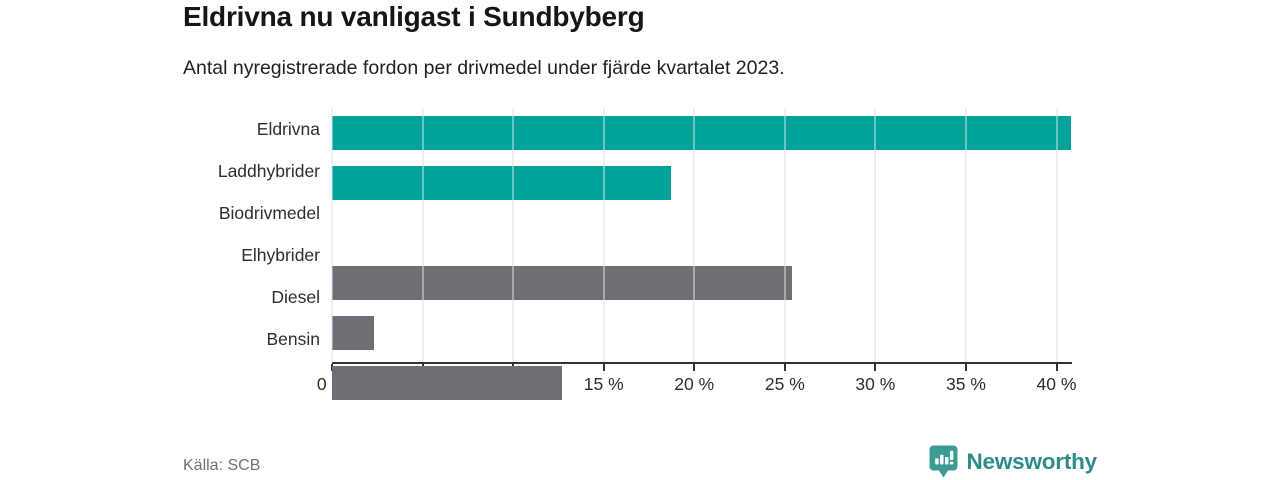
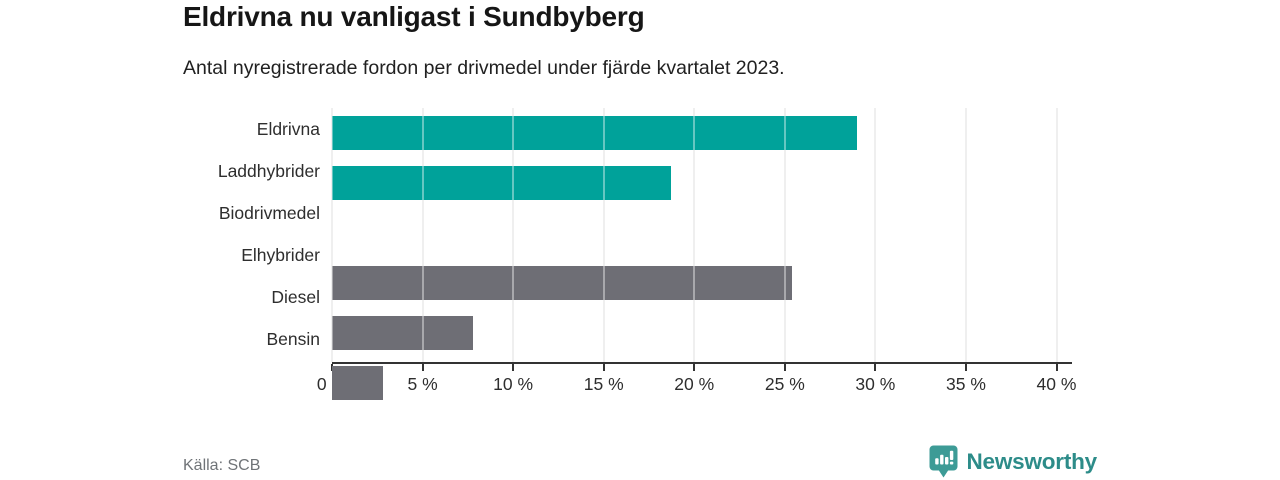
Eldrivna: 40.8% -> 29.0%
Diesel: 2.3% -> 7.8%
Bensin: 12.7% -> 2.8%
